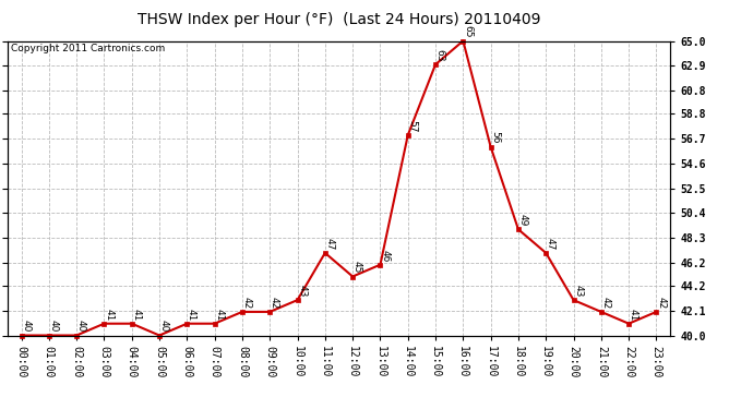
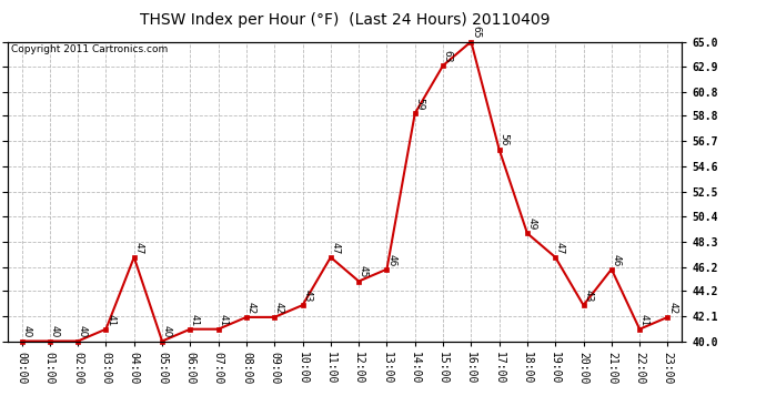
04:00: 41 -> 47
14:00: 57 -> 59
21:00: 42 -> 46
